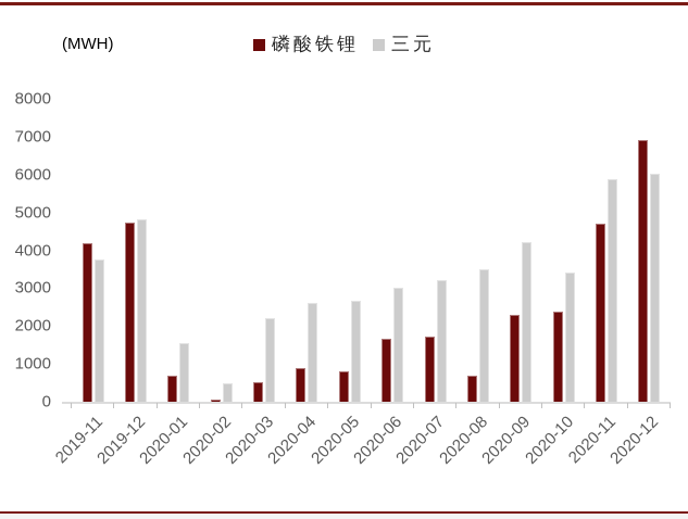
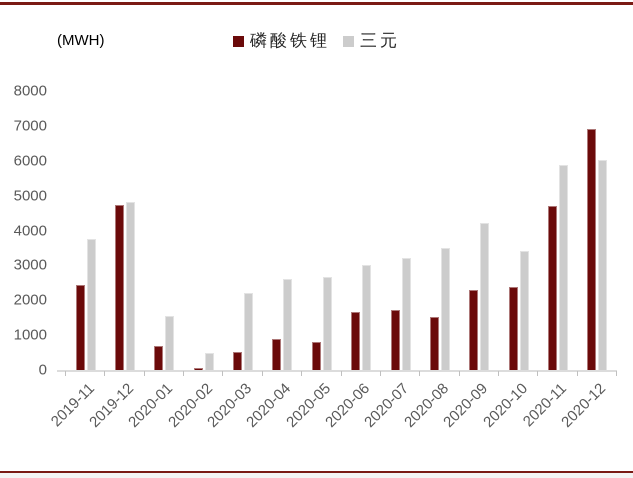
磷酸铁锂/2019-11: 4200 -> 2400
磷酸铁锂/2020-08: 700 -> 1500
